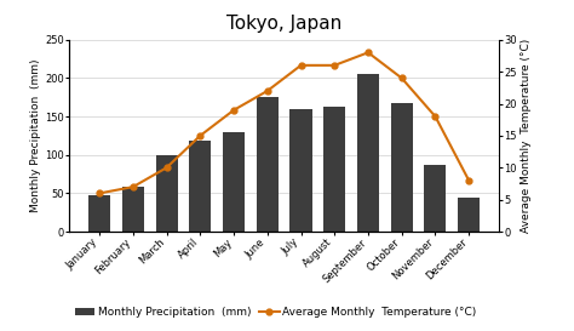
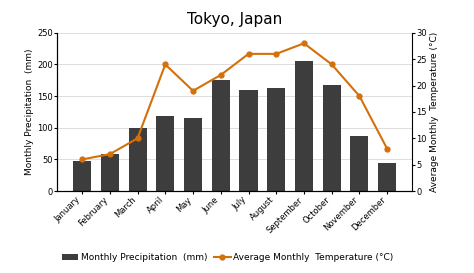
Average Monthly Temperature (°C)/April: 15 -> 24
Monthly Precipitation (mm)/May: 130 -> 116
